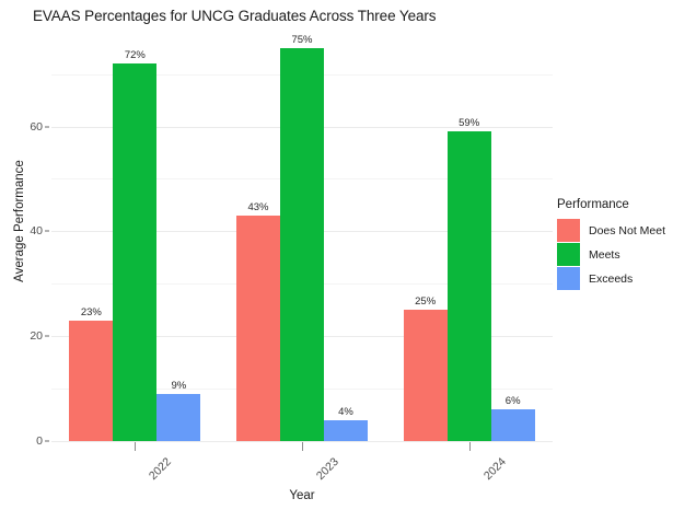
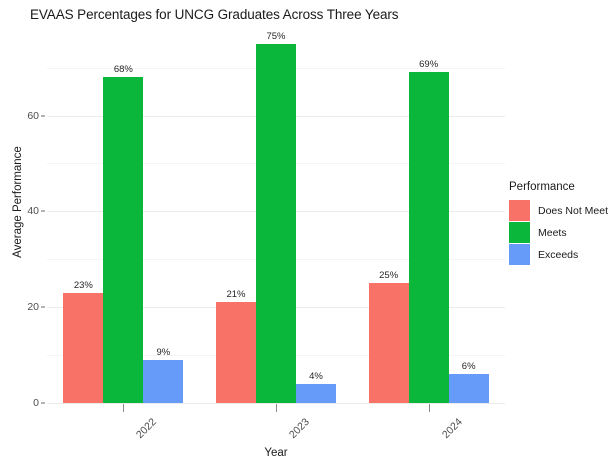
Meets/2022: 72% -> 68%
Does Not Meet/2023: 43% -> 21%
Meets/2024: 59% -> 69%
